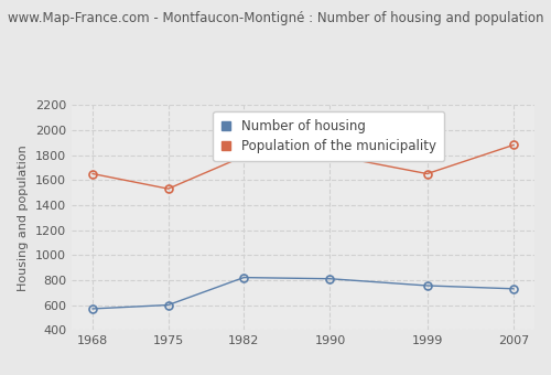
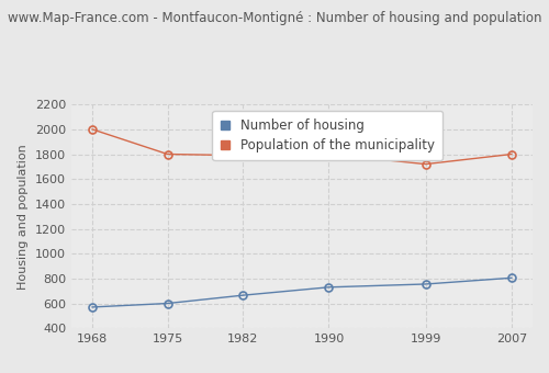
Population of the municipality/1968: 1650 -> 2000
Population of the municipality/1975: 1530 -> 1800
Number of housing/1982: 820 -> 660
Number of housing/1990: 810 -> 730
Population of the municipality/1999: 1650 -> 1720
Number of housing/2007: 730 -> 800
Population of the municipality/2007: 1880 -> 1800
